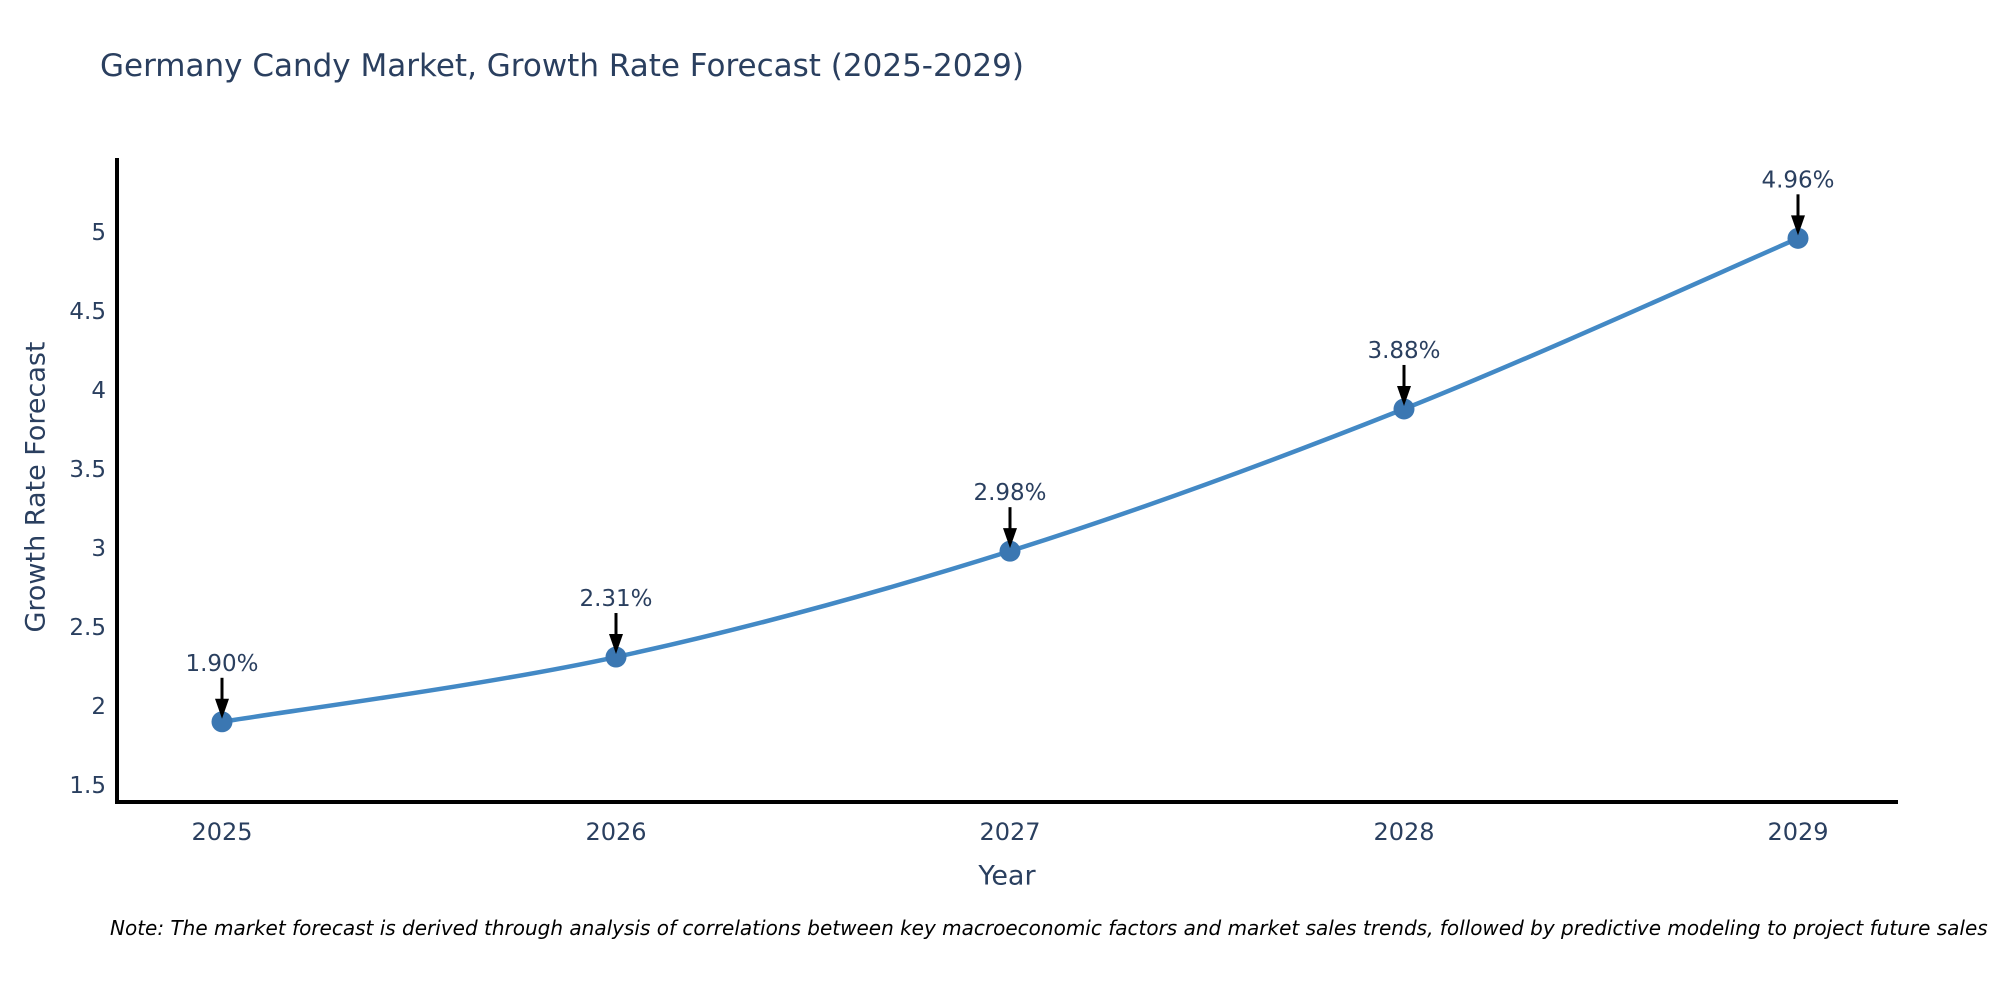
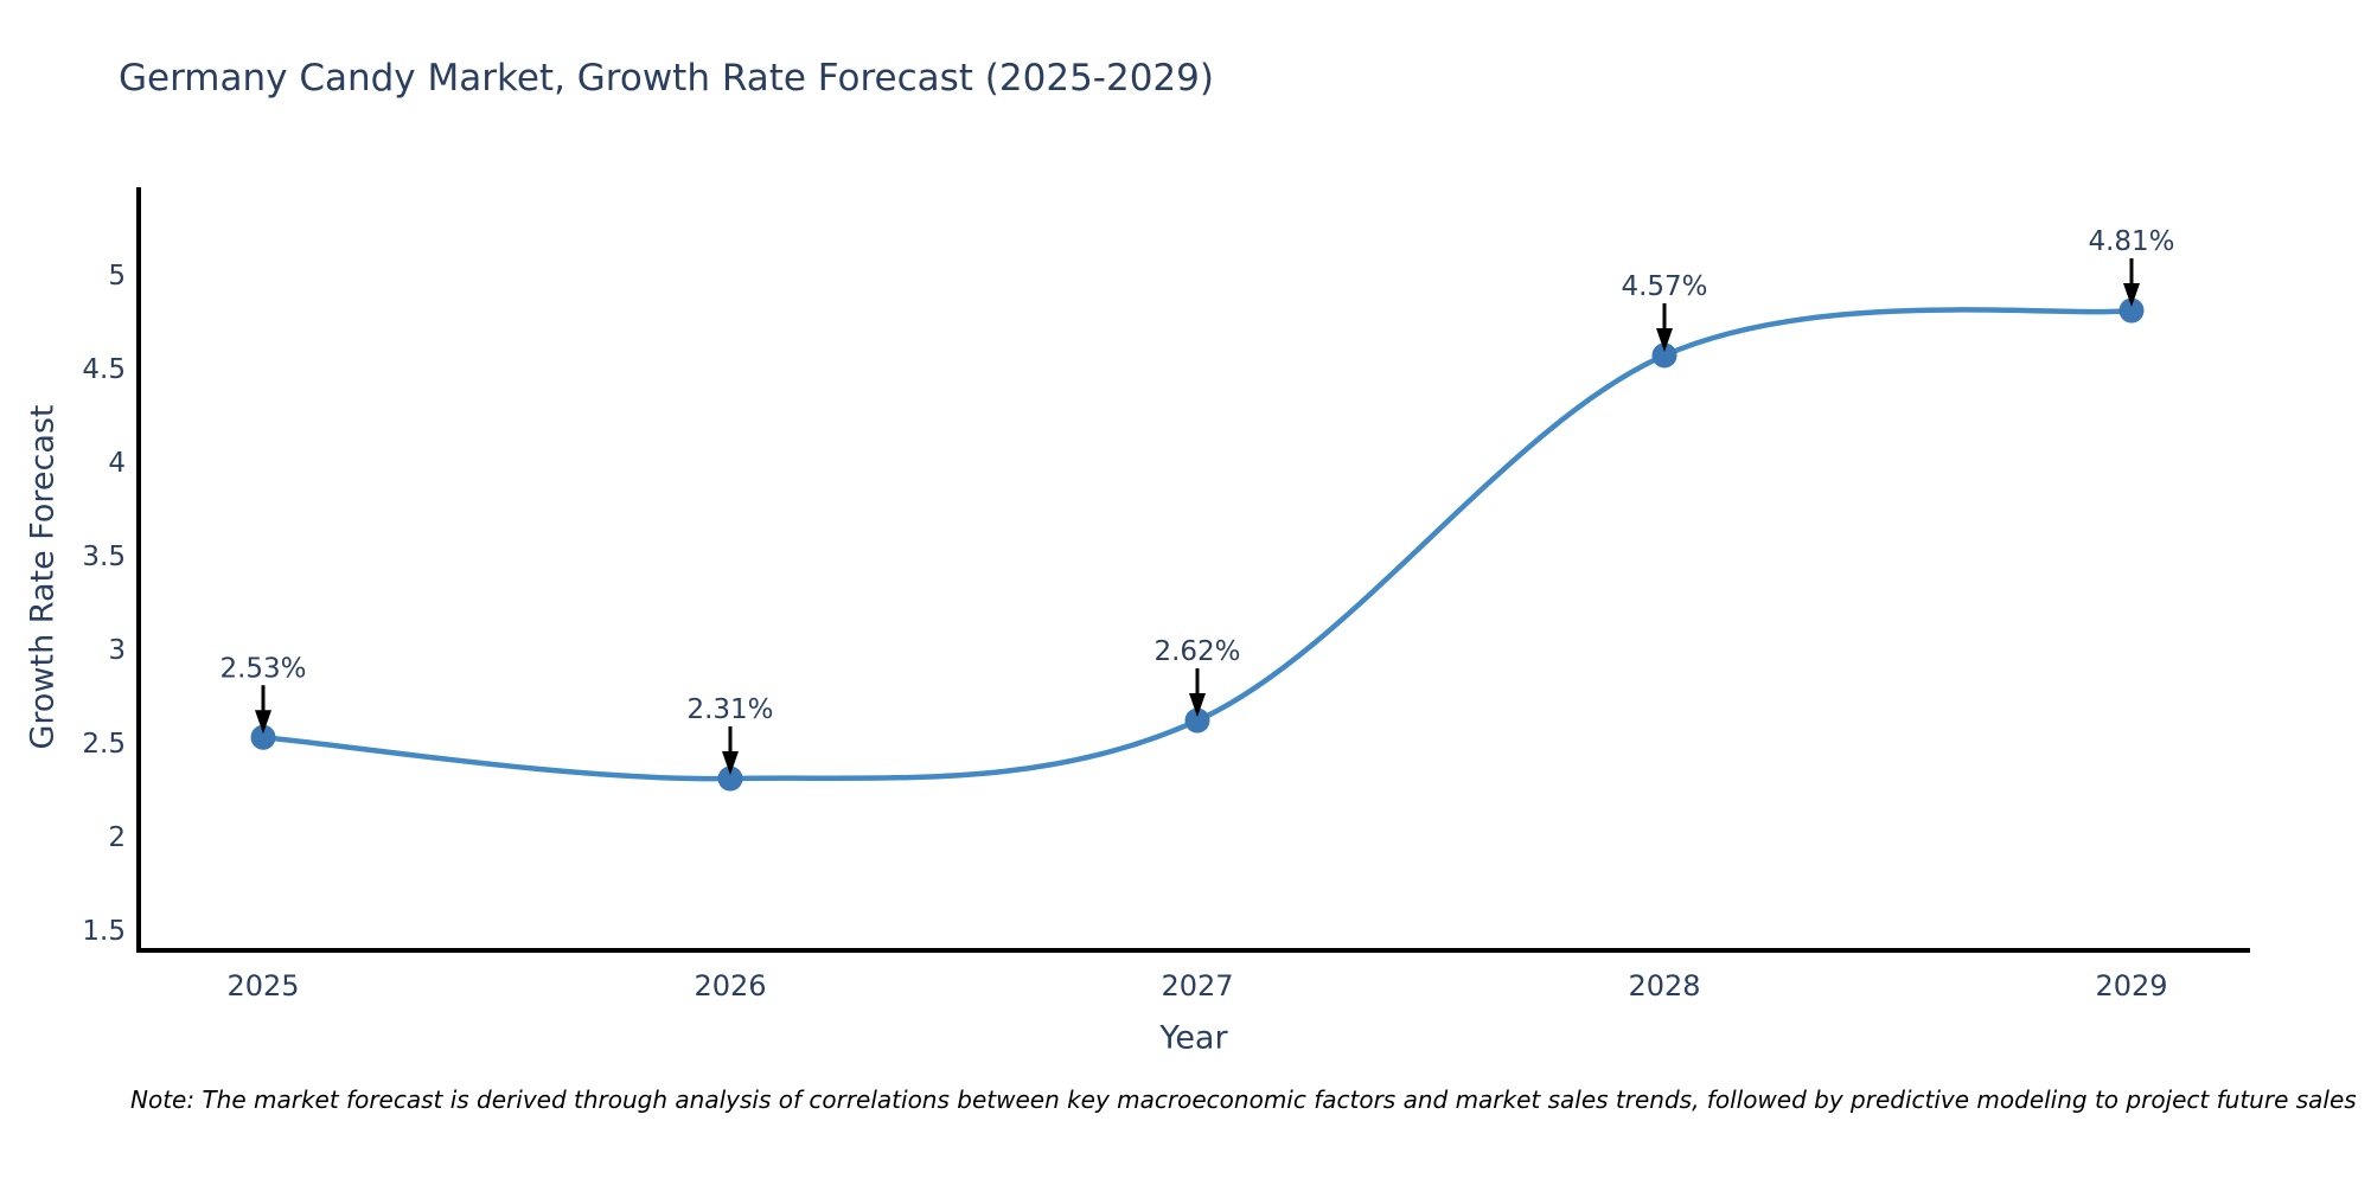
2025: 1.90% -> 2.53%
2027: 2.98% -> 2.62%
2028: 3.88% -> 4.57%
2029: 4.96% -> 4.81%
